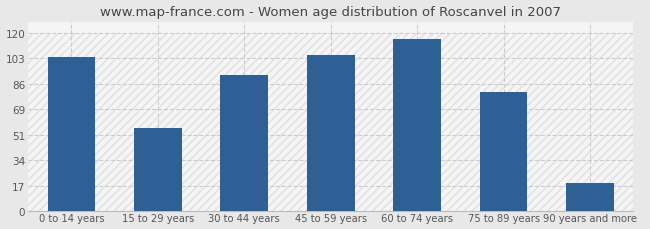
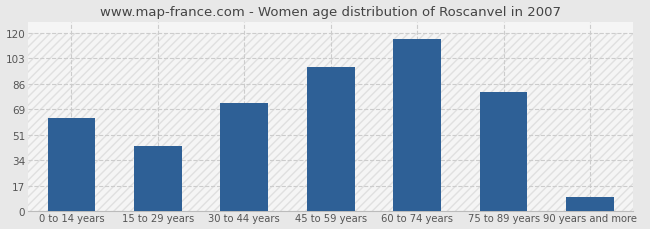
0 to 14 years: 104 -> 63
15 to 29 years: 56 -> 44
30 to 44 years: 92 -> 73
45 to 59 years: 105 -> 97
90 years and more: 19 -> 9
